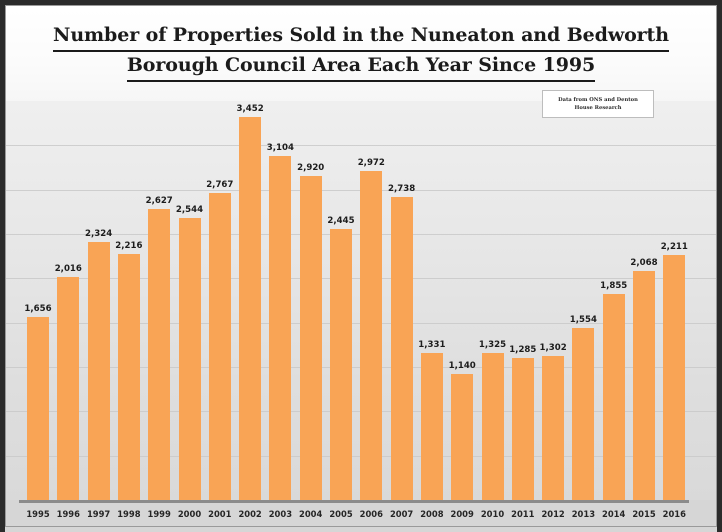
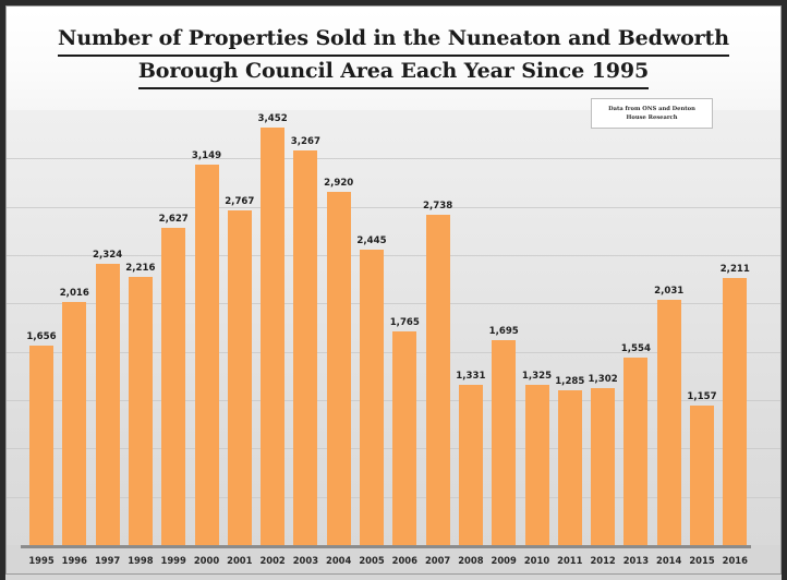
2000: 2,544 -> 3,149
2003: 3,104 -> 3,267
2006: 2,972 -> 1,765
2009: 1,140 -> 1,695
2014: 1,855 -> 2,031
2015: 2,068 -> 1,157
